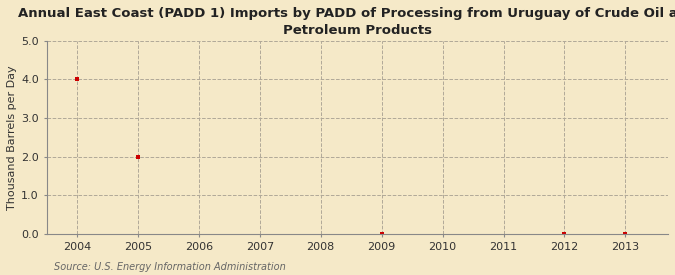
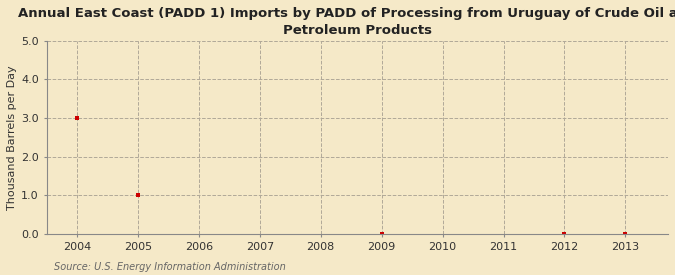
2004: 4 -> 3
2005: 2 -> 1
